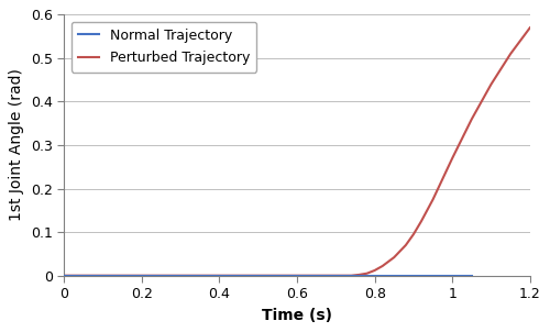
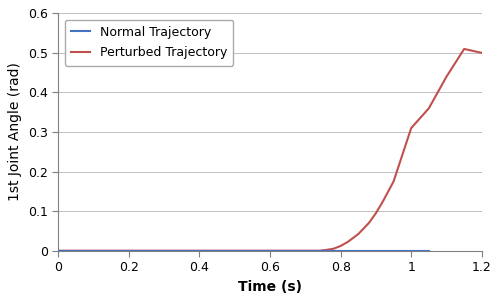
Perturbed Trajectory/1: 0.270 -> 0.310
Perturbed Trajectory/1.2: 0.570 -> 0.500
